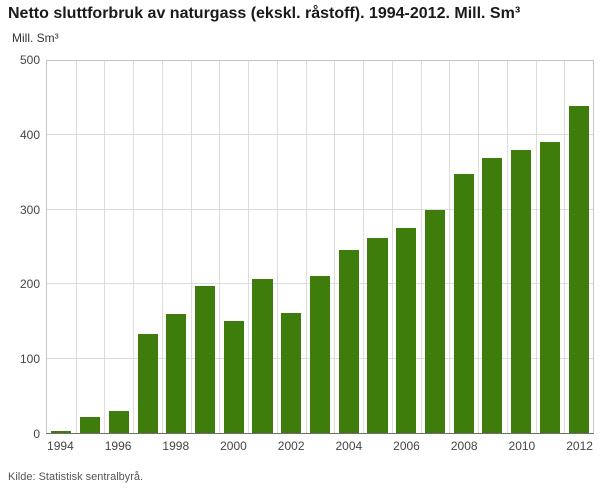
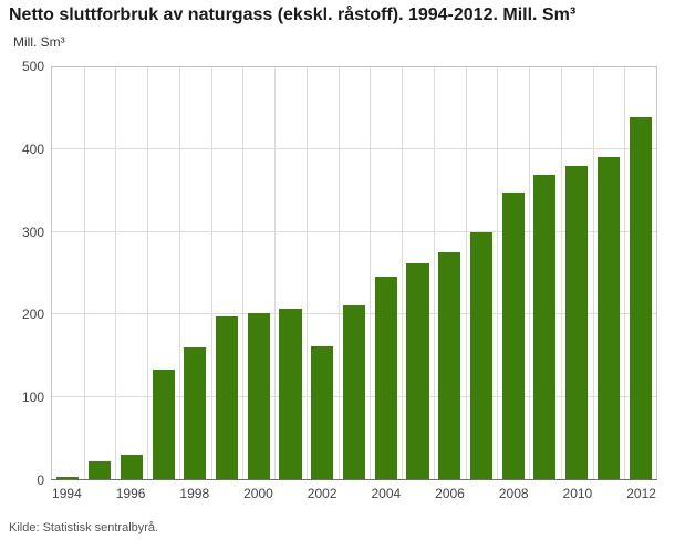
2000: 150 -> 200
